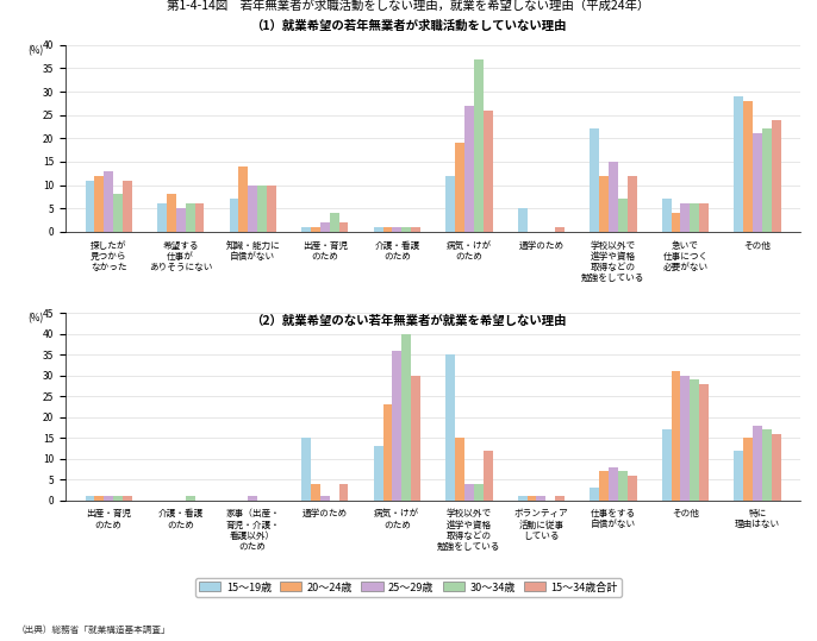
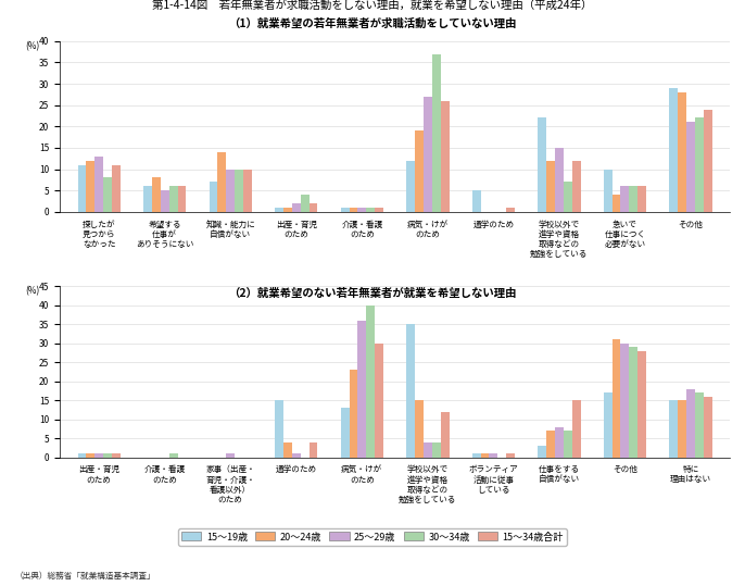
15～19歳/急いで 仕事につく 必要がない: 7 -> 10
15～34歳合計/仕事をする 自信がない: 6 -> 15
15～19歳/特に 理由はない: 12 -> 15
